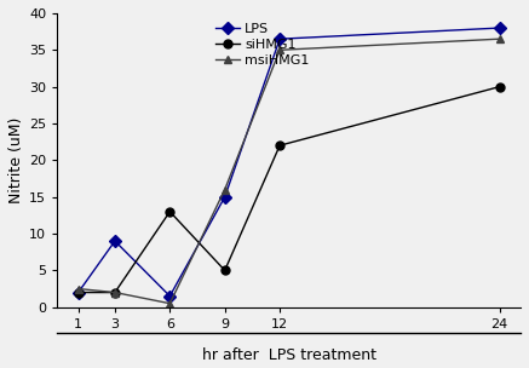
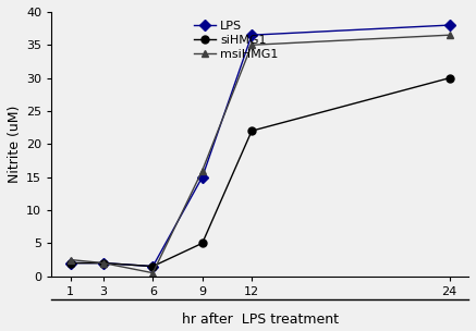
LPS/3: 9.0 -> 2.0
siHMG1/6: 13.0 -> 1.5
